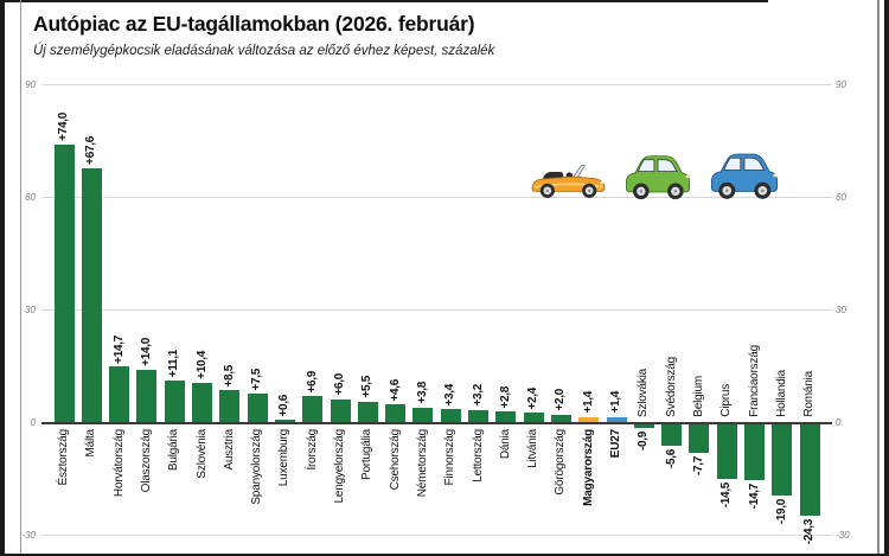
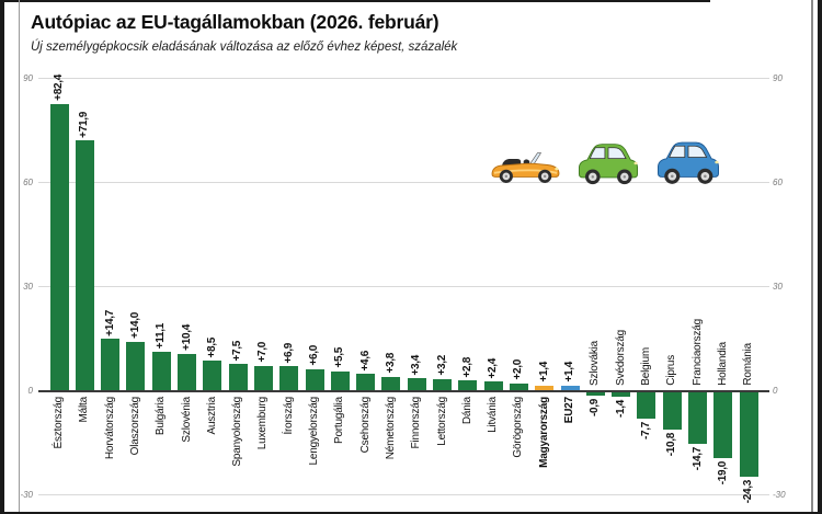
Észtország: +74,0 -> +82,4
Málta: +67,6 -> +71,9
Luxemburg: +0,6 -> +7,0
Svédország: -5,6 -> -1,4
Ciprus: -14,5 -> -10,8
